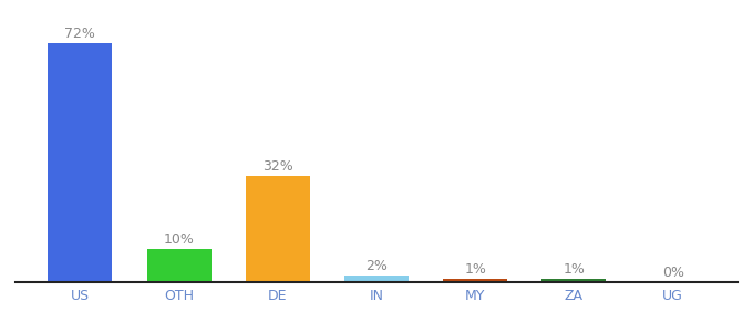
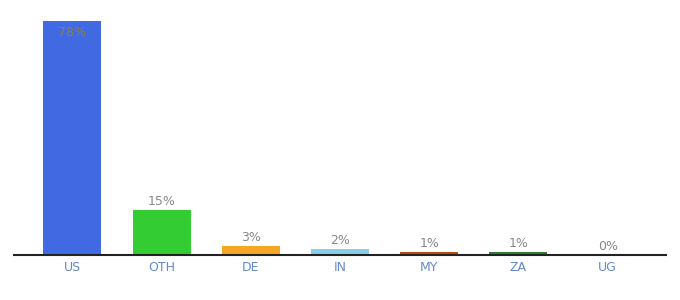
US: 72% -> 78%
OTH: 10% -> 15%
DE: 32% -> 3%
